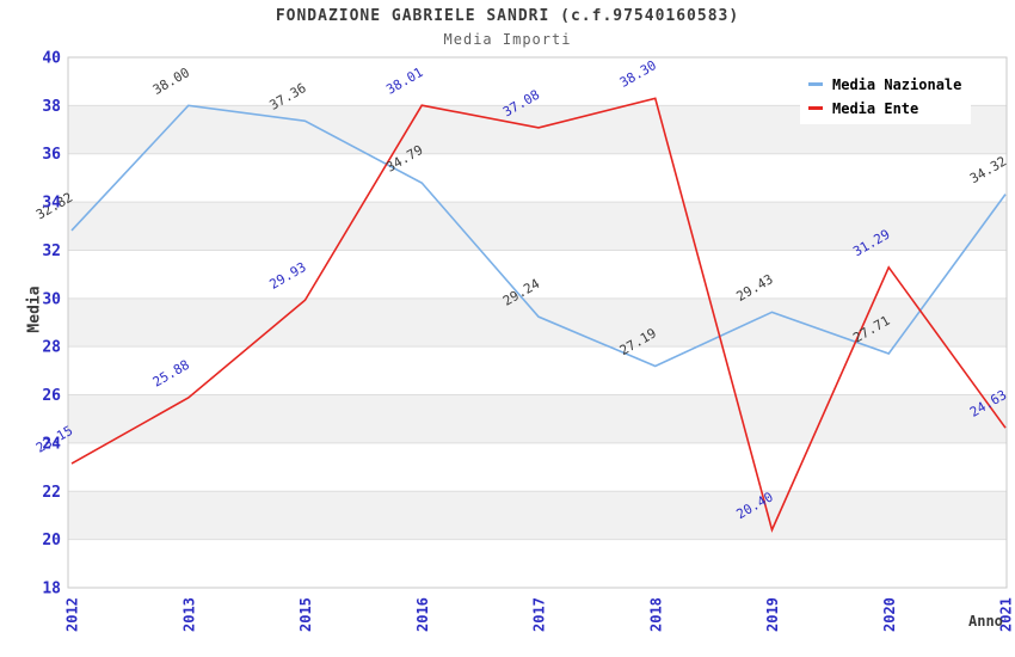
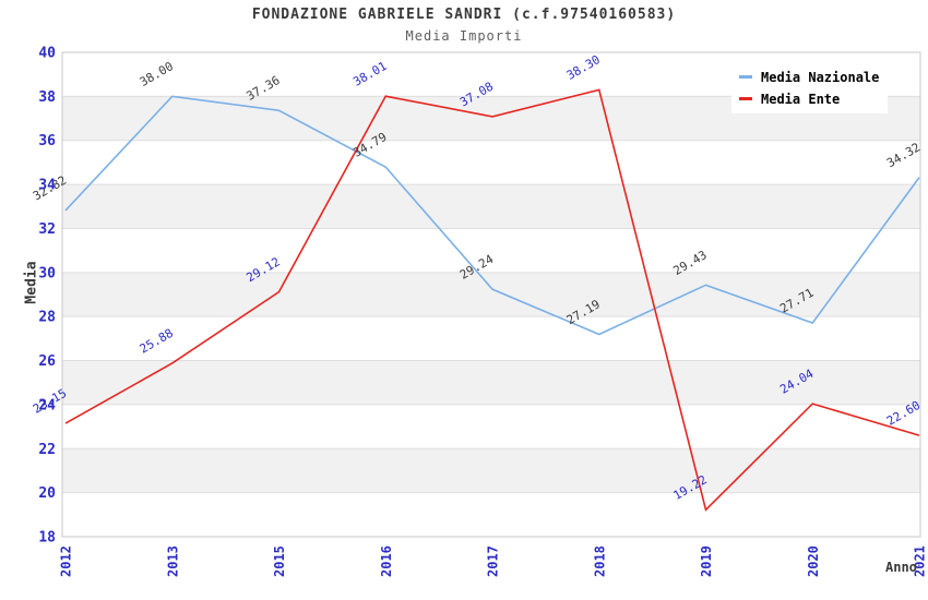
Media Ente/2015: 29.93 -> 29.12
Media Ente/2019: 20.40 -> 19.22
Media Ente/2020: 31.29 -> 24.04
Media Ente/2021: 24.63 -> 22.60
